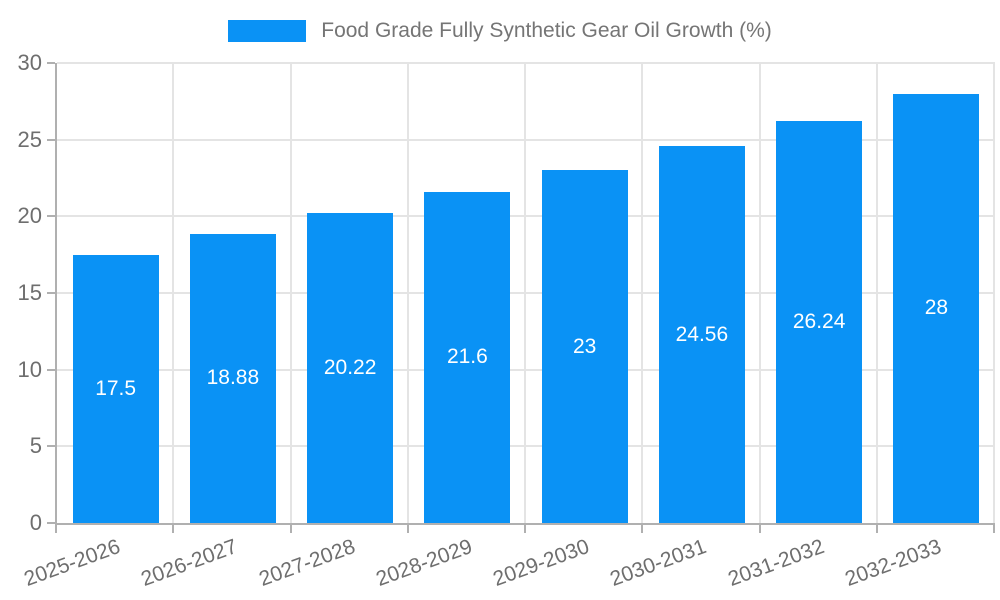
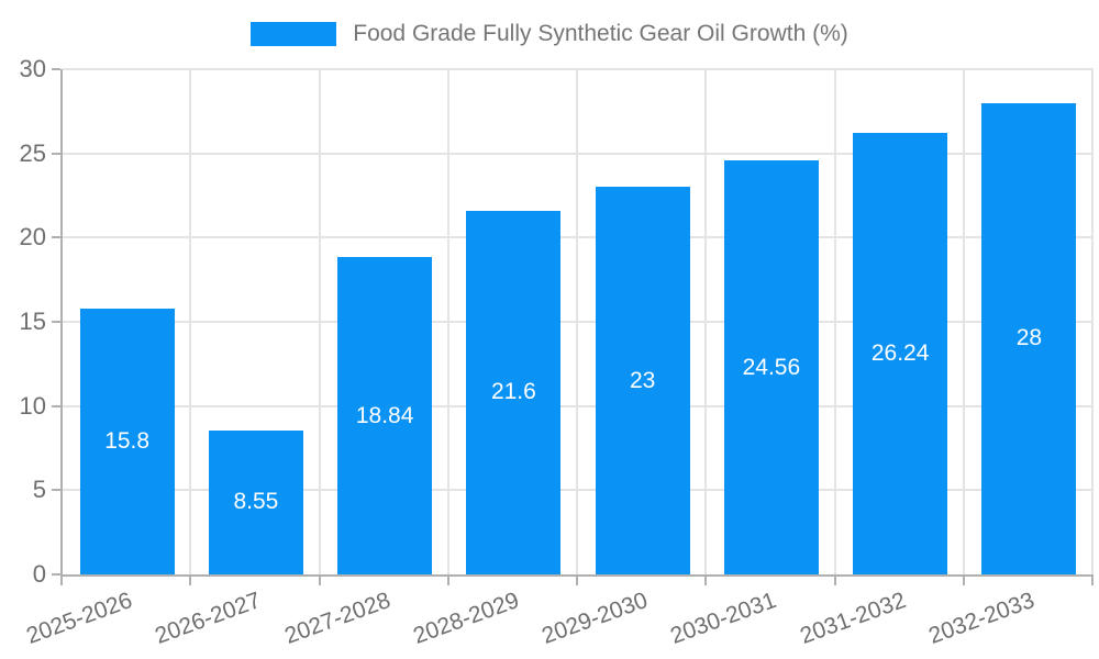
2025-2026: 17.5 -> 15.8
2026-2027: 18.88 -> 8.55
2027-2028: 20.22 -> 18.84
